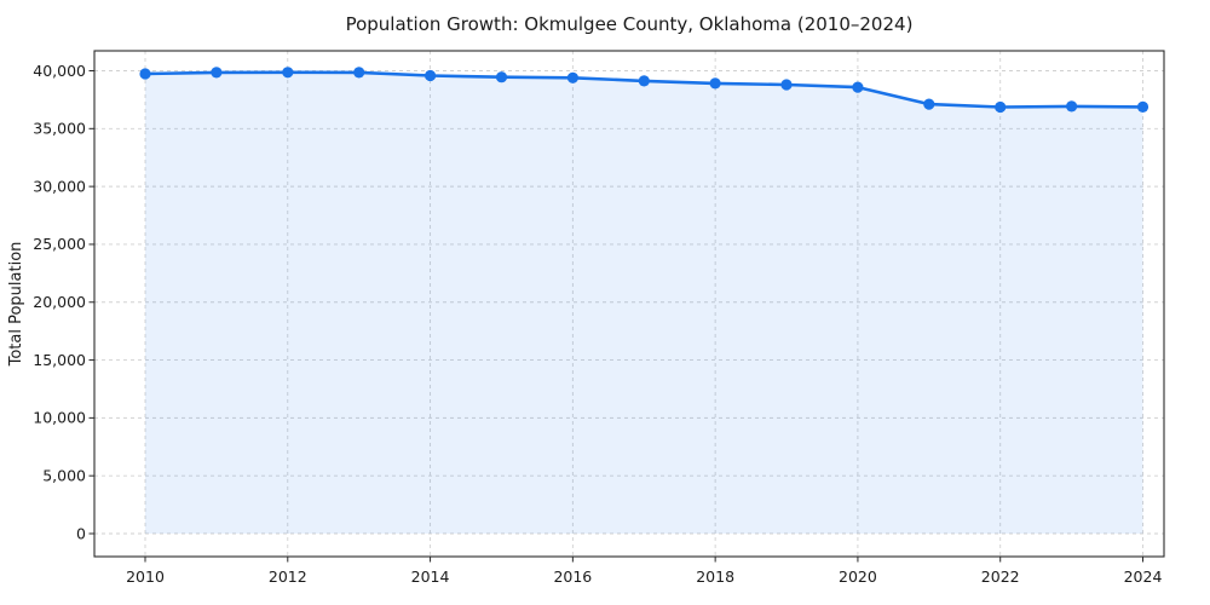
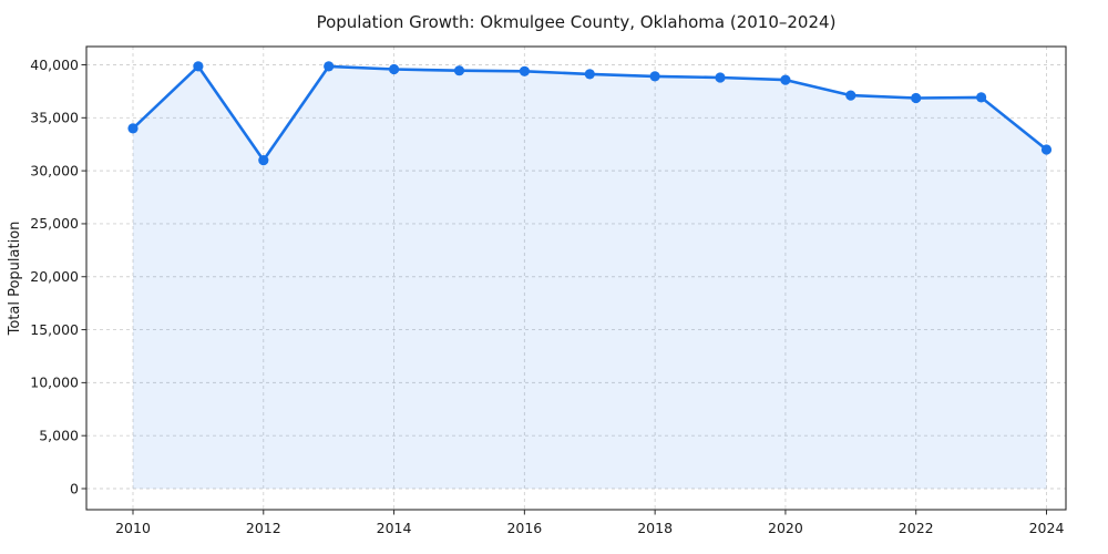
2010: 40000 -> 34000
2012: 40000 -> 31000
2024: 37000 -> 32000
